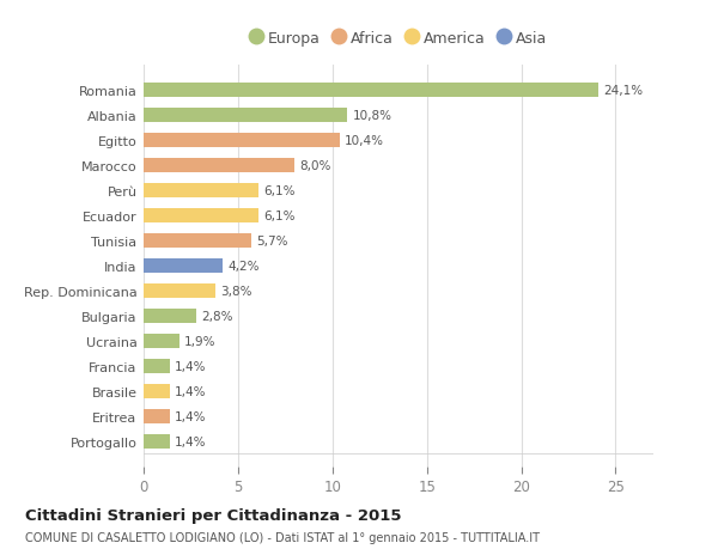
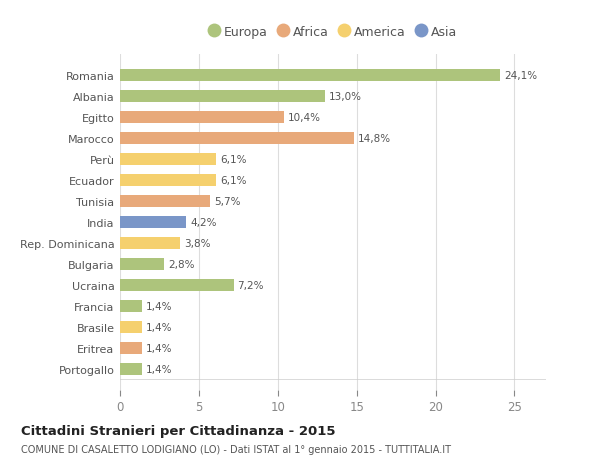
Albania: 10,8% -> 13,0%
Marocco: 8,0% -> 14,8%
Ucraina: 1,9% -> 7,2%
